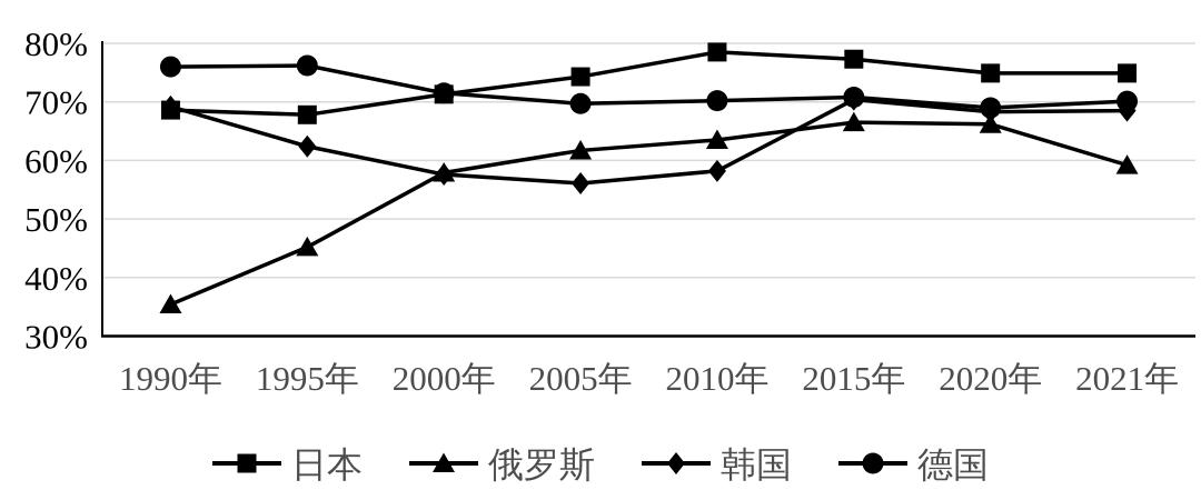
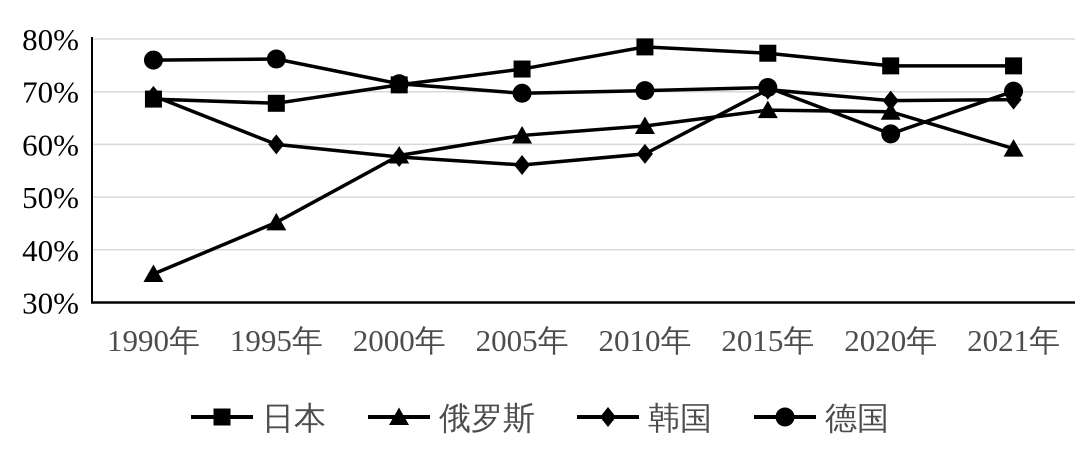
韩国/1995年: 62% -> 60%
德国/2020年: 69% -> 62%
